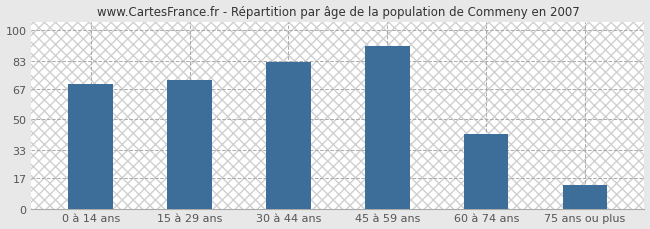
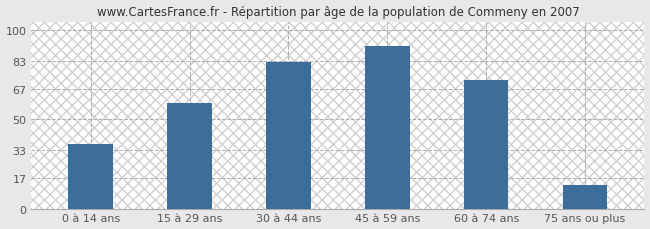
0 à 14 ans: 70 -> 36
15 à 29 ans: 72 -> 59
60 à 74 ans: 42 -> 72
